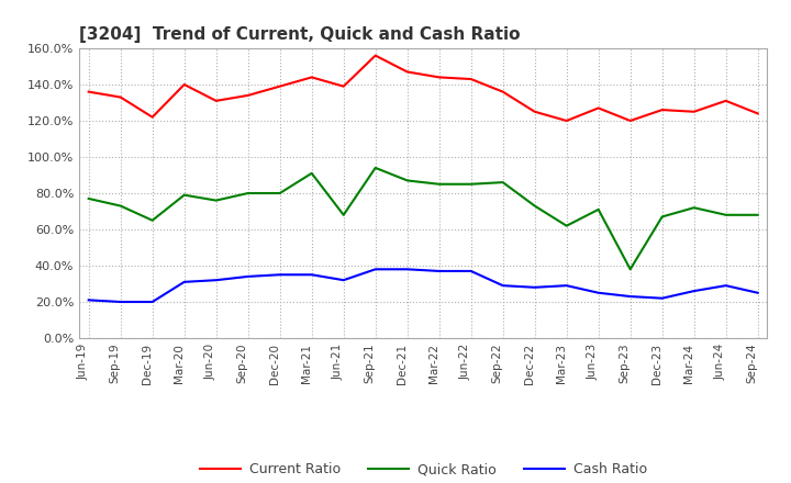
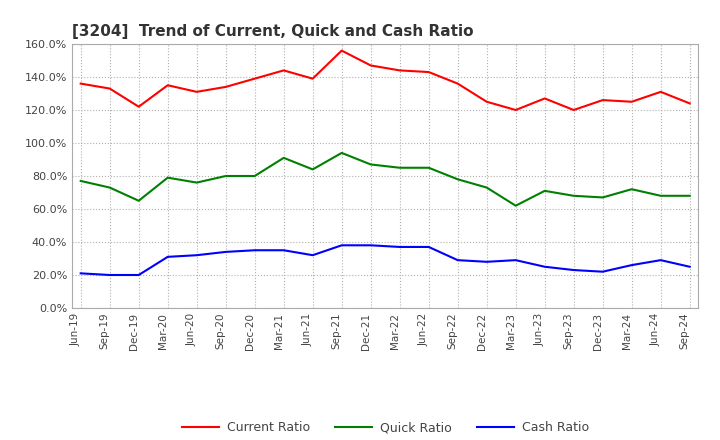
Current Ratio/Mar-20: 140% -> 135%
Quick Ratio/Jun-21: 68% -> 84%
Quick Ratio/Sep-22: 86% -> 78%
Quick Ratio/Sep-23: 38% -> 68%
